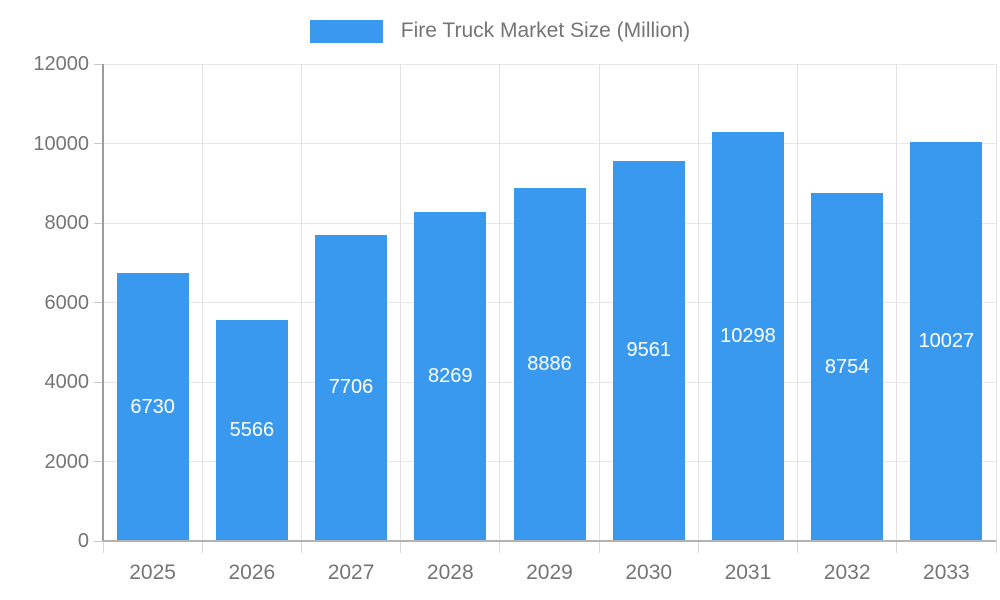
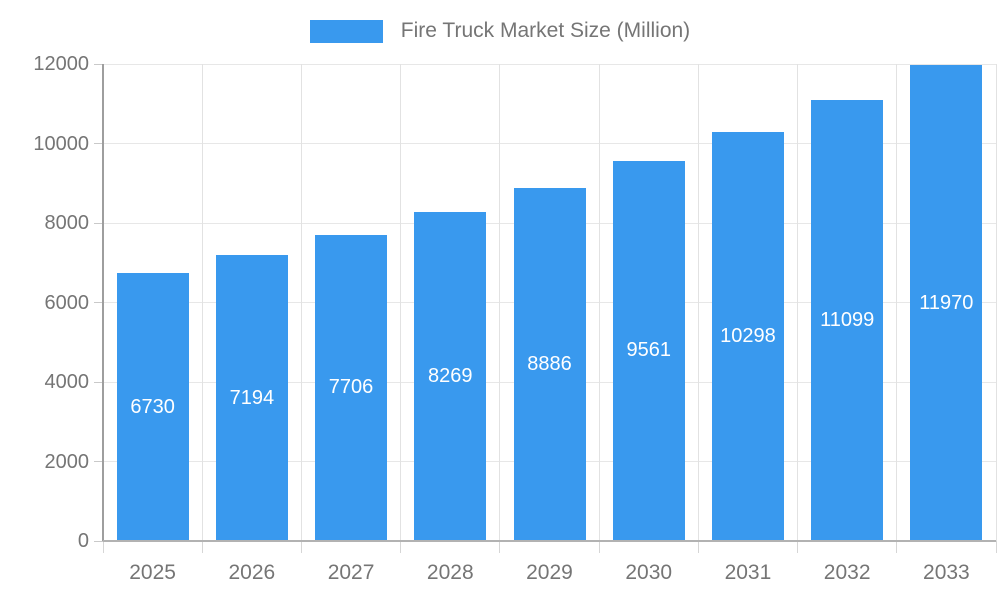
2026: 5566 -> 7194
2032: 8754 -> 11099
2033: 10027 -> 11970
